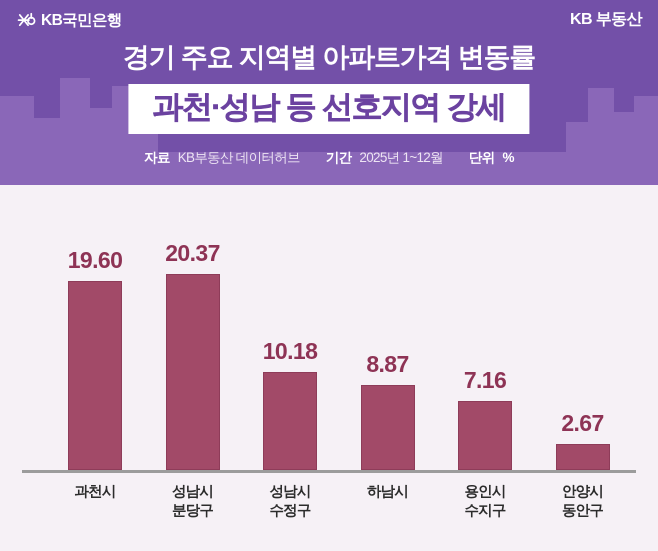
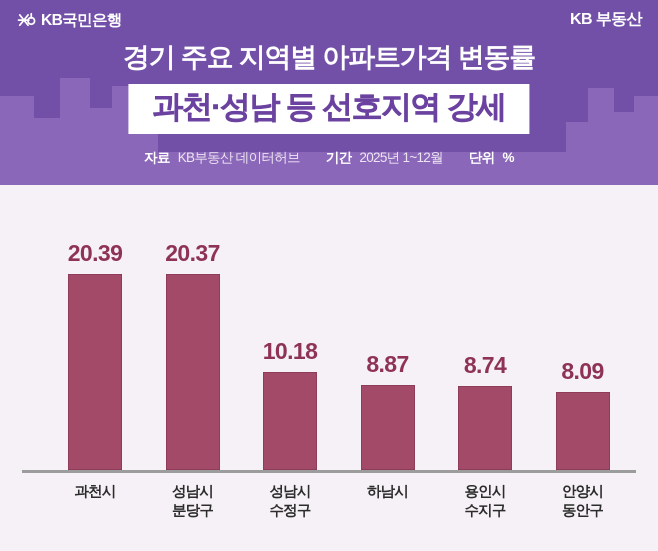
과천시: 19.60 -> 20.39
용인시 수지구: 7.16 -> 8.74
안양시 동안구: 2.67 -> 8.09
